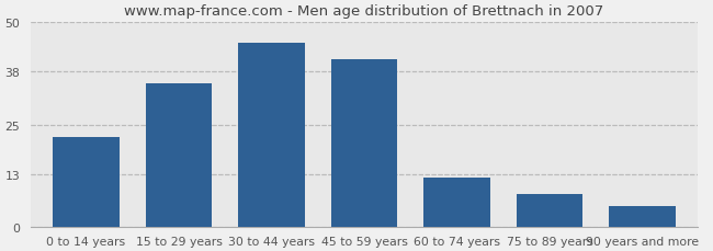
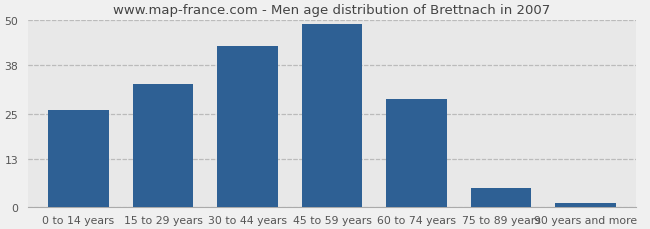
0 to 14 years: 22 -> 26
15 to 29 years: 35 -> 33
30 to 44 years: 45 -> 43
45 to 59 years: 41 -> 49
60 to 74 years: 12 -> 29
75 to 89 years: 8 -> 5
90 years and more: 5 -> 1
